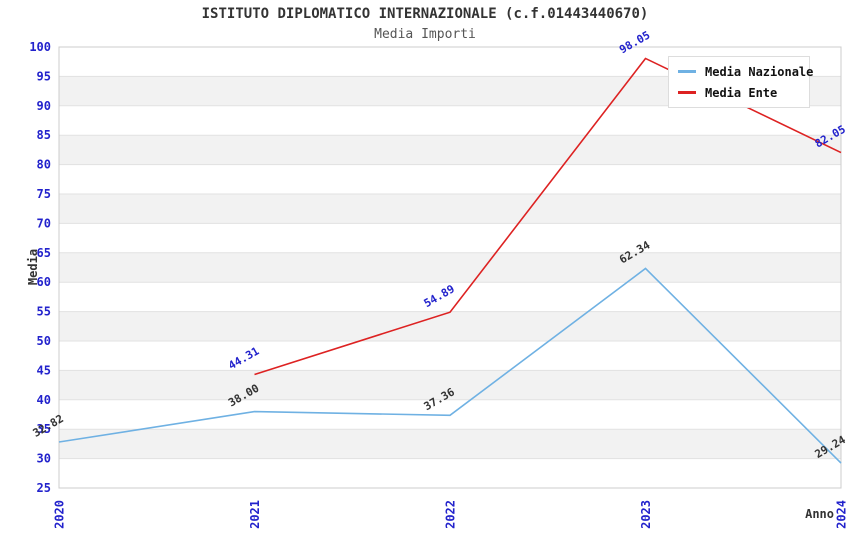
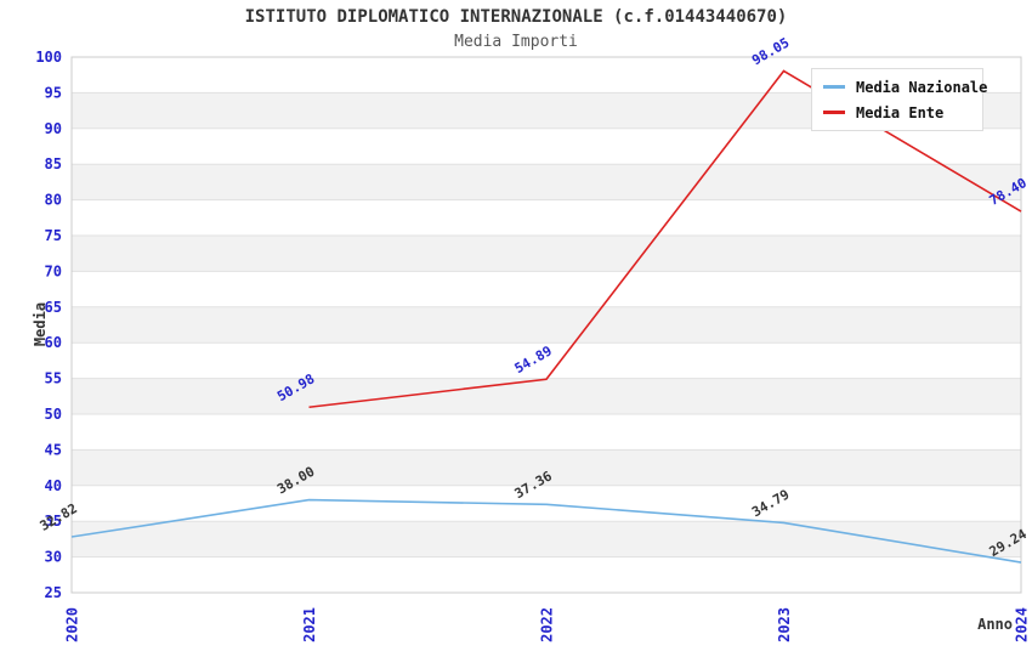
Media Ente/2021: 44.31 -> 50.98
Media Nazionale/2023: 62.34 -> 34.79
Media Ente/2024: 82.05 -> 78.40
